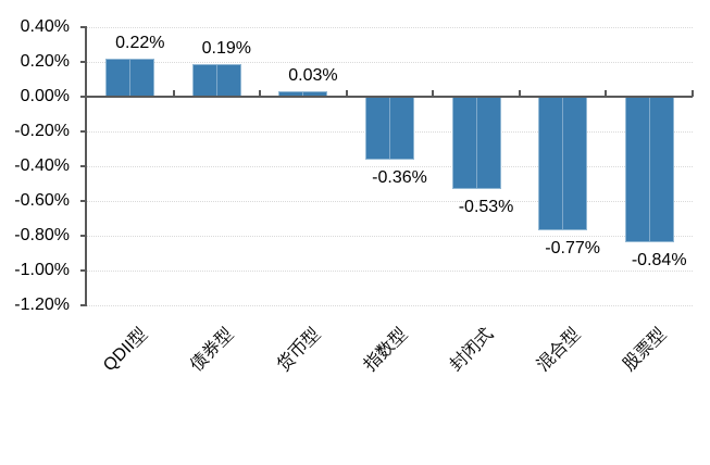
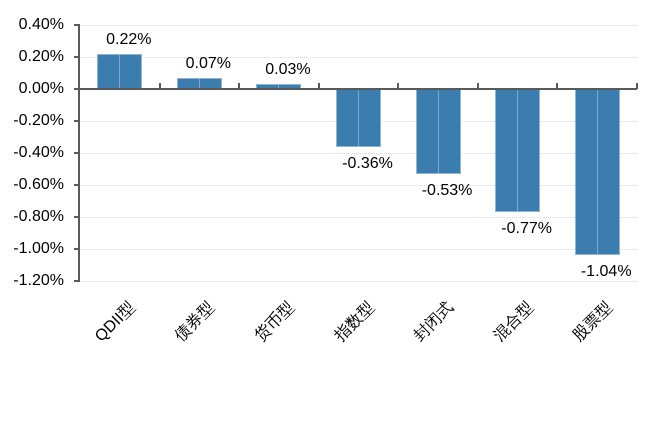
债券型: 0.19% -> 0.07%
股票型: -0.84% -> -1.04%
